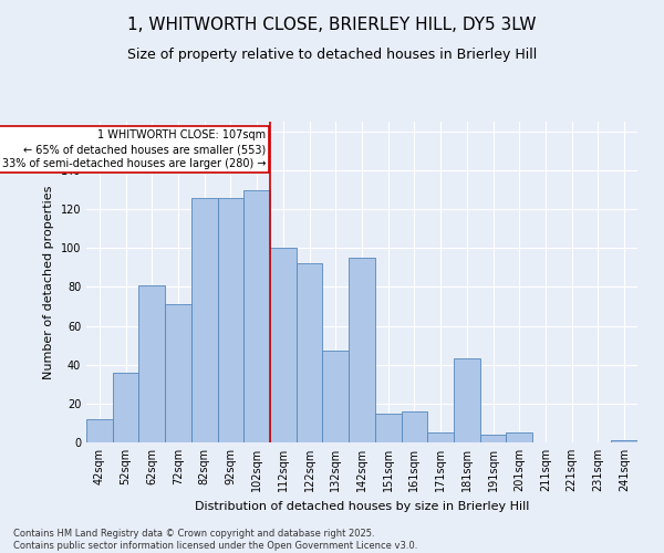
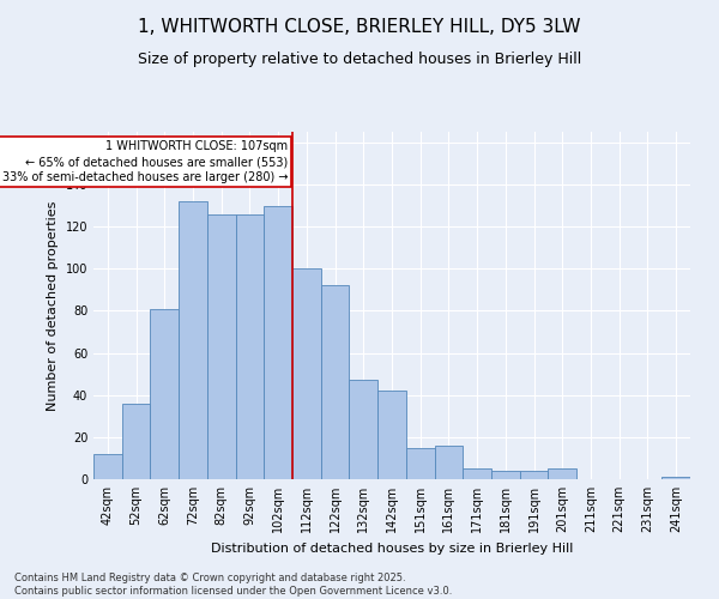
72sqm: 71 -> 132
142sqm: 95 -> 42
181sqm: 43 -> 4
